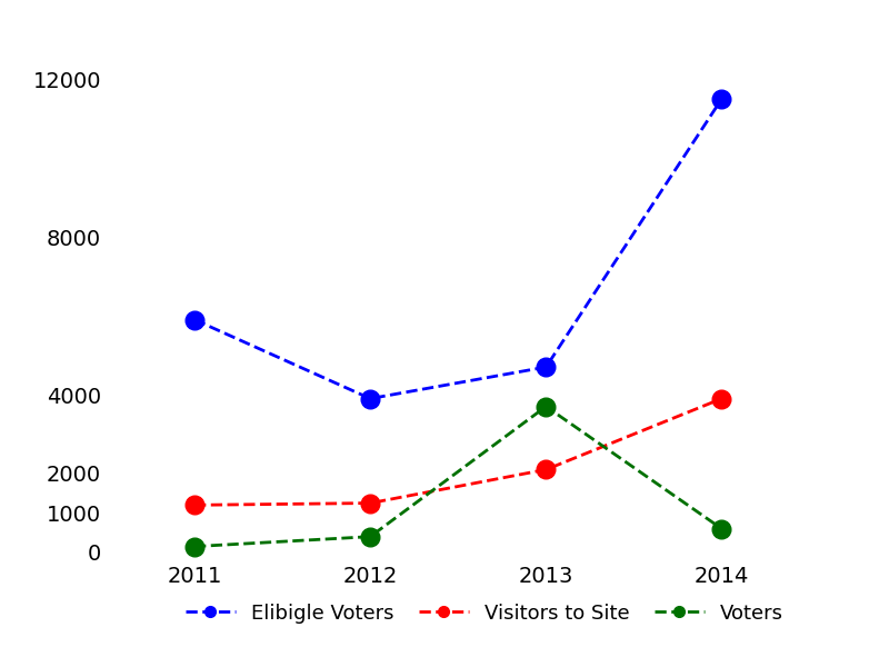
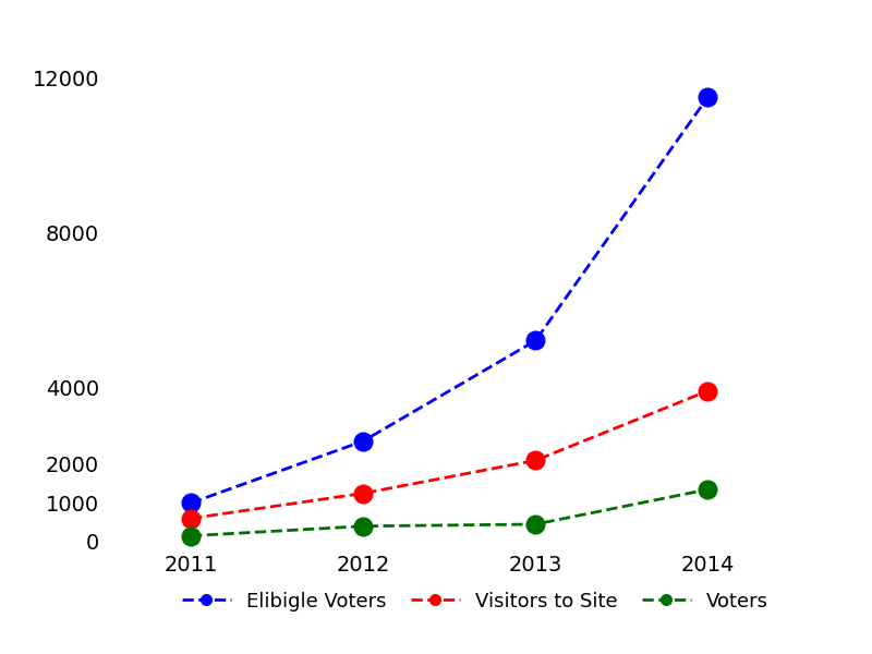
Elibigle Voters/2011: 5900 -> 1000
Visitors to Site/2011: 1200 -> 600
Elibigle Voters/2012: 3900 -> 2600
Elibigle Voters/2013: 4700 -> 5200
Voters/2013: 3700 -> 450
Voters/2014: 600 -> 1350
